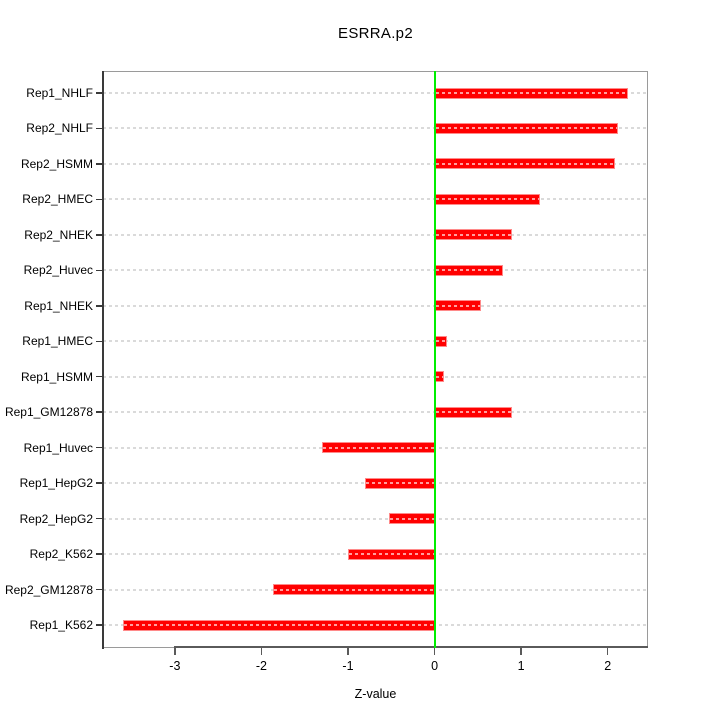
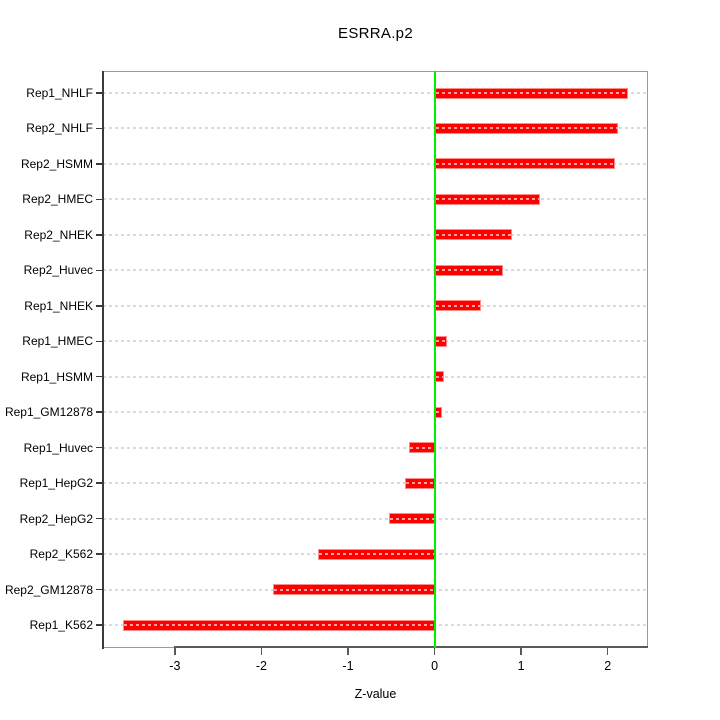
Rep1_GM12878: 0.9 -> 0.1
Rep1_Huvec: -1.3 -> -0.3
Rep1_HepG2: -0.8 -> -0.3
Rep2_K562: -1.0 -> -1.4
